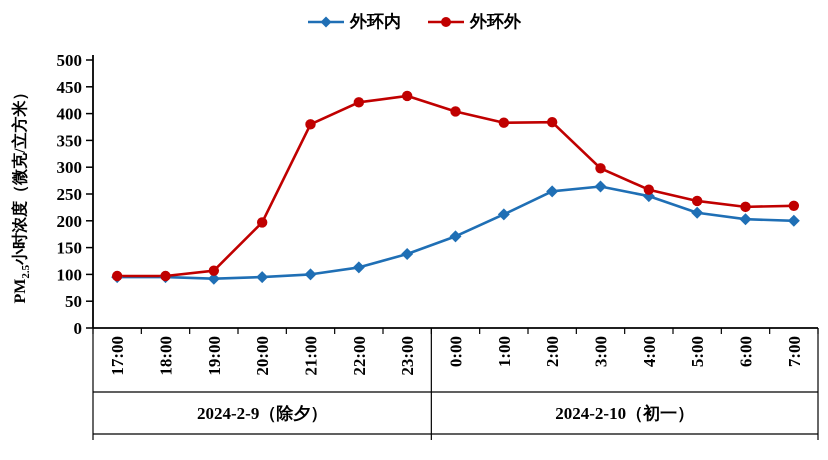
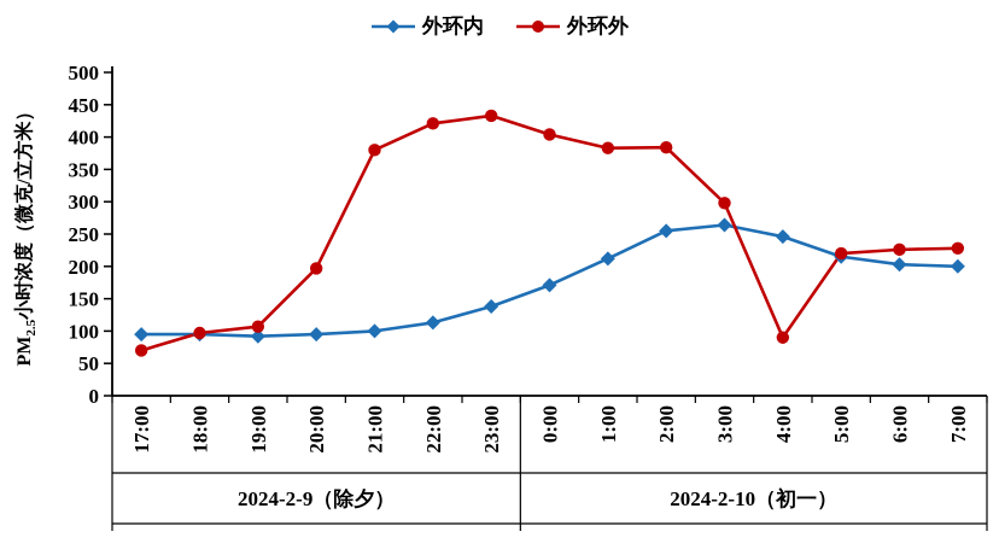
外环外/17:00: 100 -> 70
外环外/4:00: 260 -> 90
外环外/5:00: 240 -> 220
